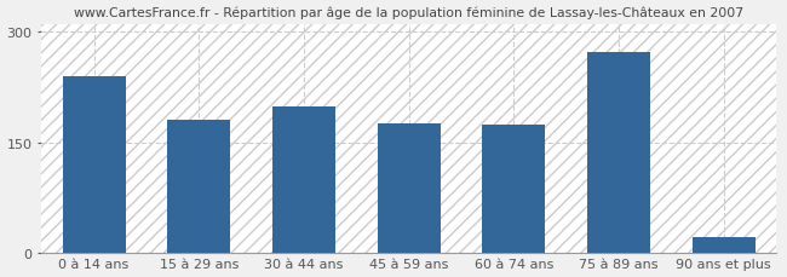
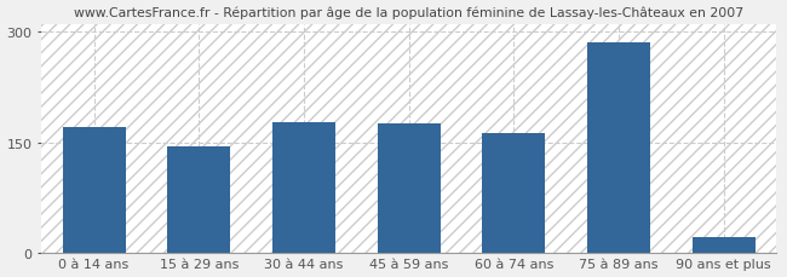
0 à 14 ans: 240 -> 170
15 à 29 ans: 180 -> 145
30 à 44 ans: 198 -> 178
60 à 74 ans: 174 -> 162
75 à 89 ans: 272 -> 285
